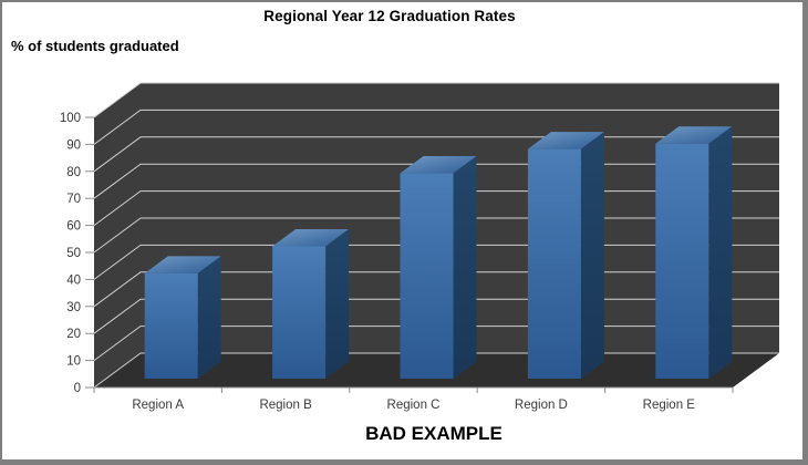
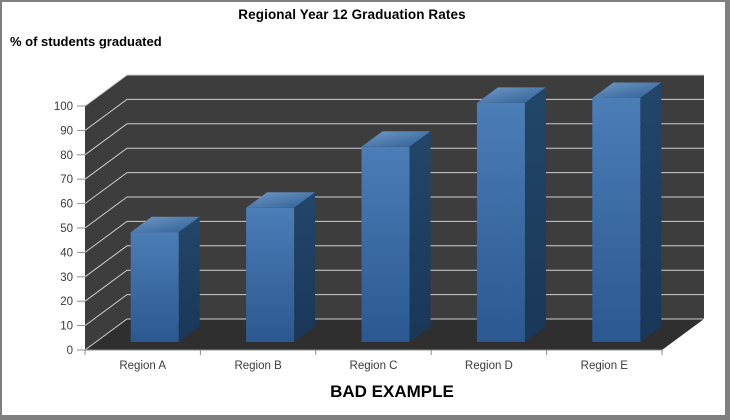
Region A: 39 -> 45
Region B: 49 -> 55
Region C: 76 -> 80
Region D: 85 -> 98
Region E: 87 -> 100
